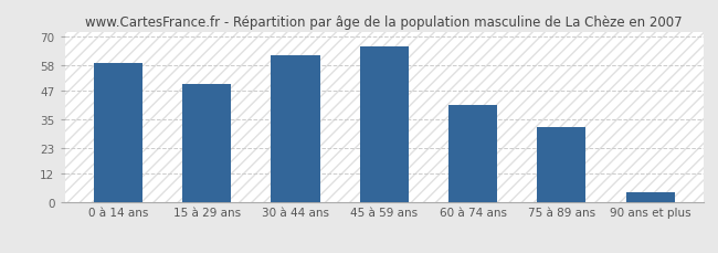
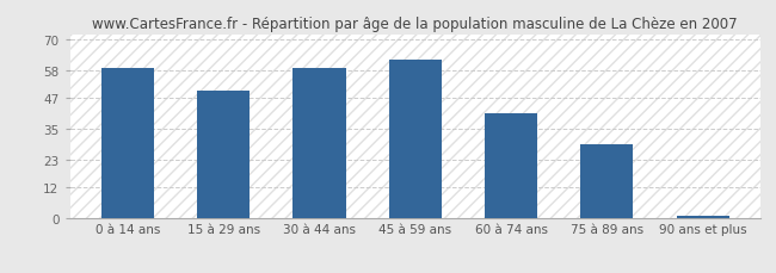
30 à 44 ans: 62 -> 59
45 à 59 ans: 66 -> 62
75 à 89 ans: 32 -> 29
90 ans et plus: 4 -> 1
